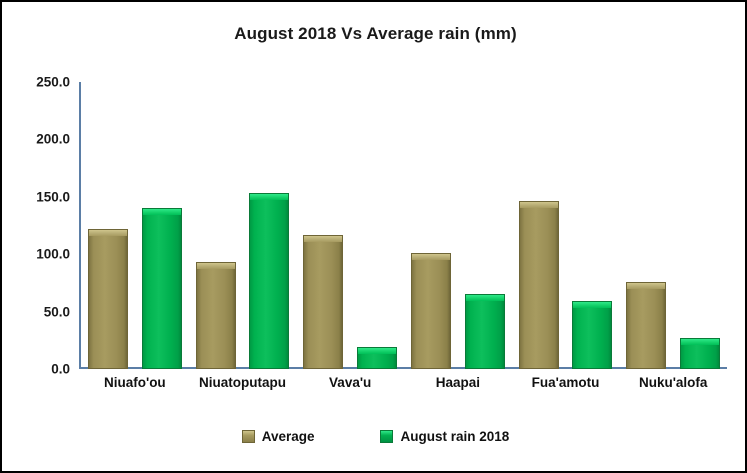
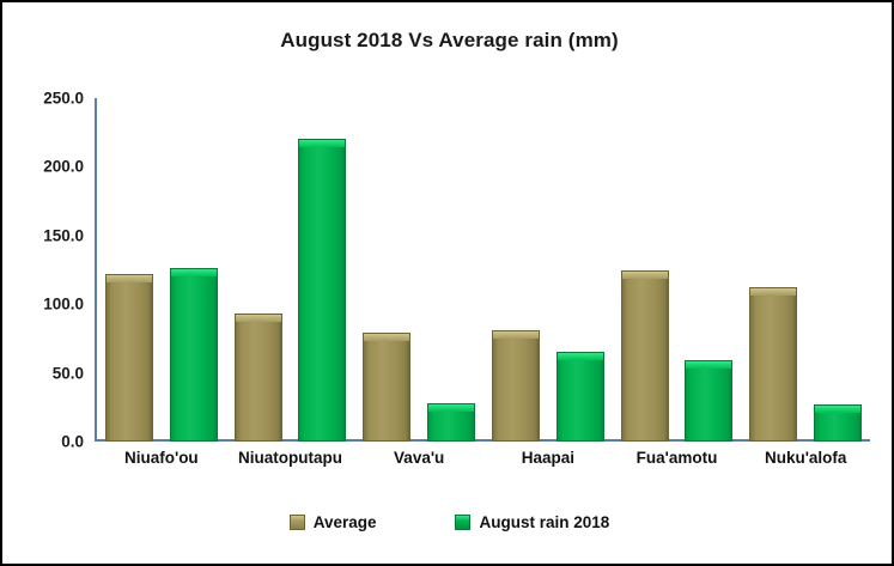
August rain 2018/Niuafo'ou: 140 -> 126
August rain 2018/Niuatoputapu: 153 -> 220
Average/Vava'u: 117 -> 79
August rain 2018/Vava'u: 19 -> 28
Average/Haapai: 101 -> 81
Average/Fua'amotu: 146 -> 125
Average/Nuku'alofa: 76 -> 112
